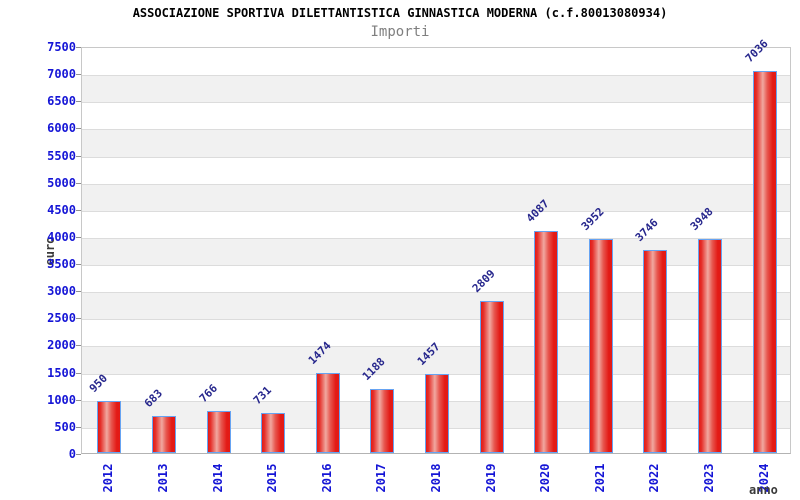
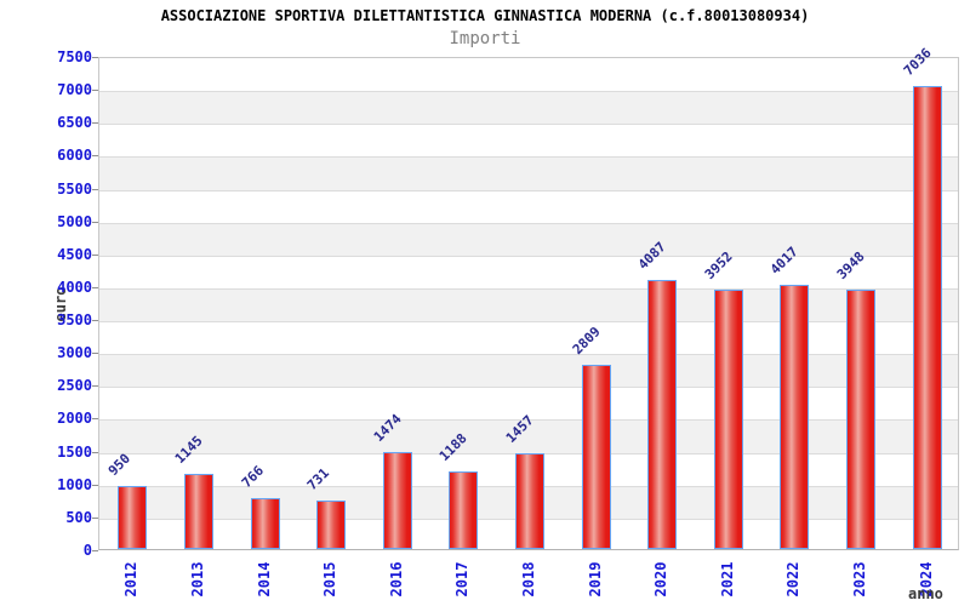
2013: 683 -> 1145
2022: 3746 -> 4017
